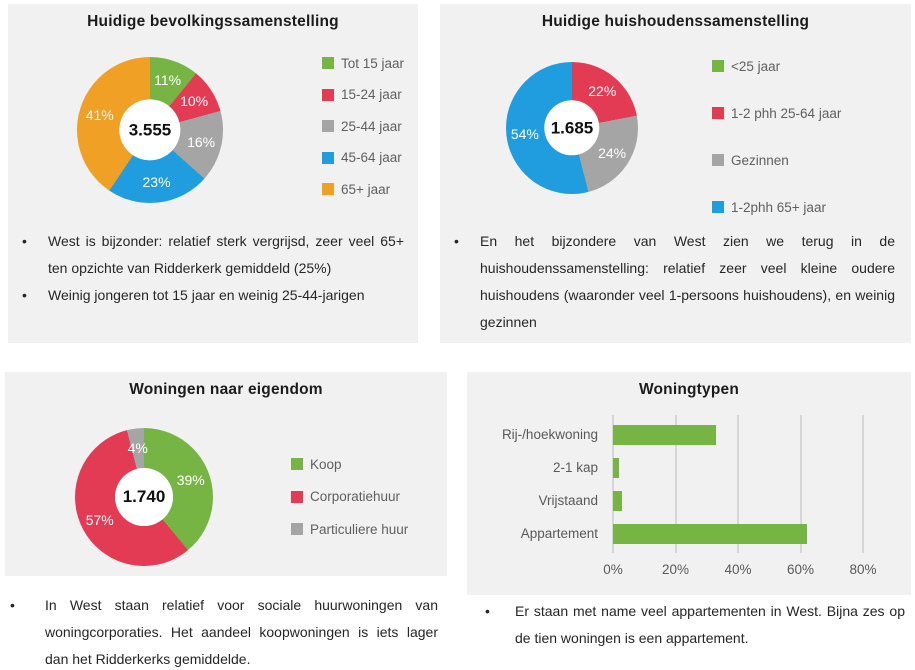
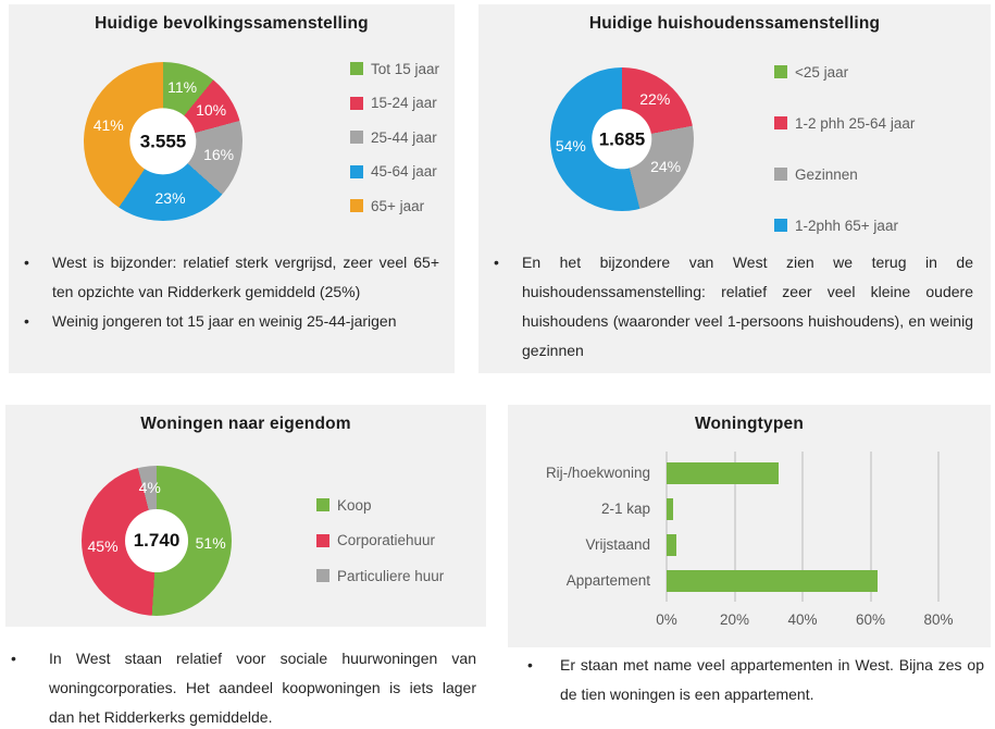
Woningen naar eigendom/Koop: 39% -> 51%
Woningen naar eigendom/Corporatiehuur: 57% -> 45%
